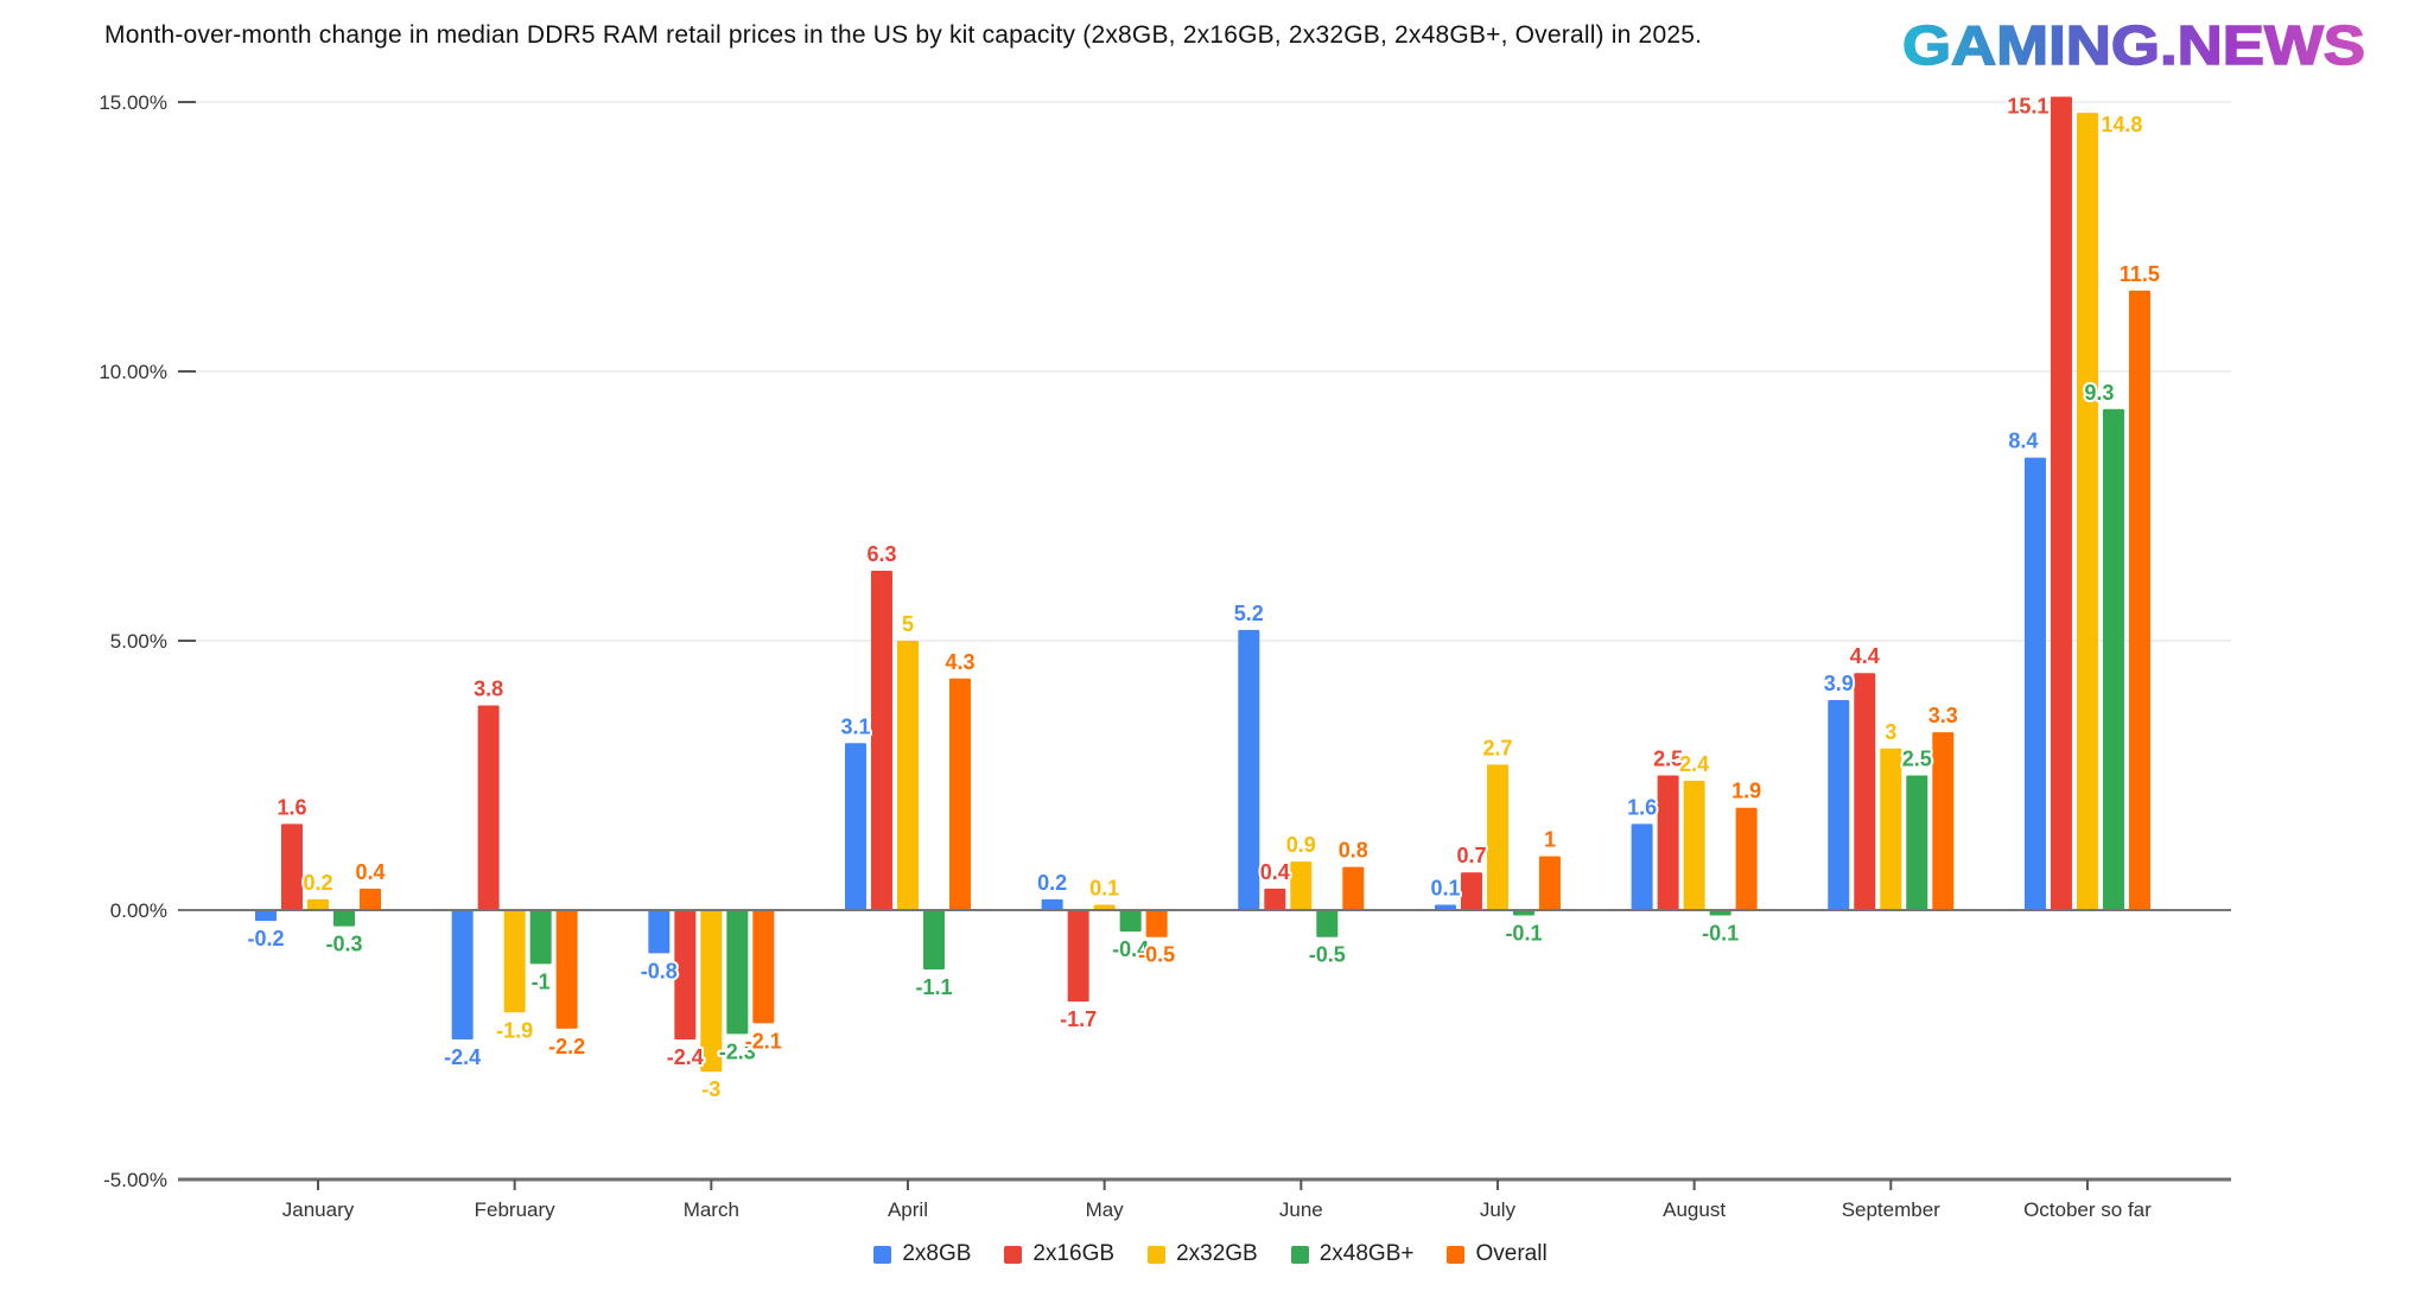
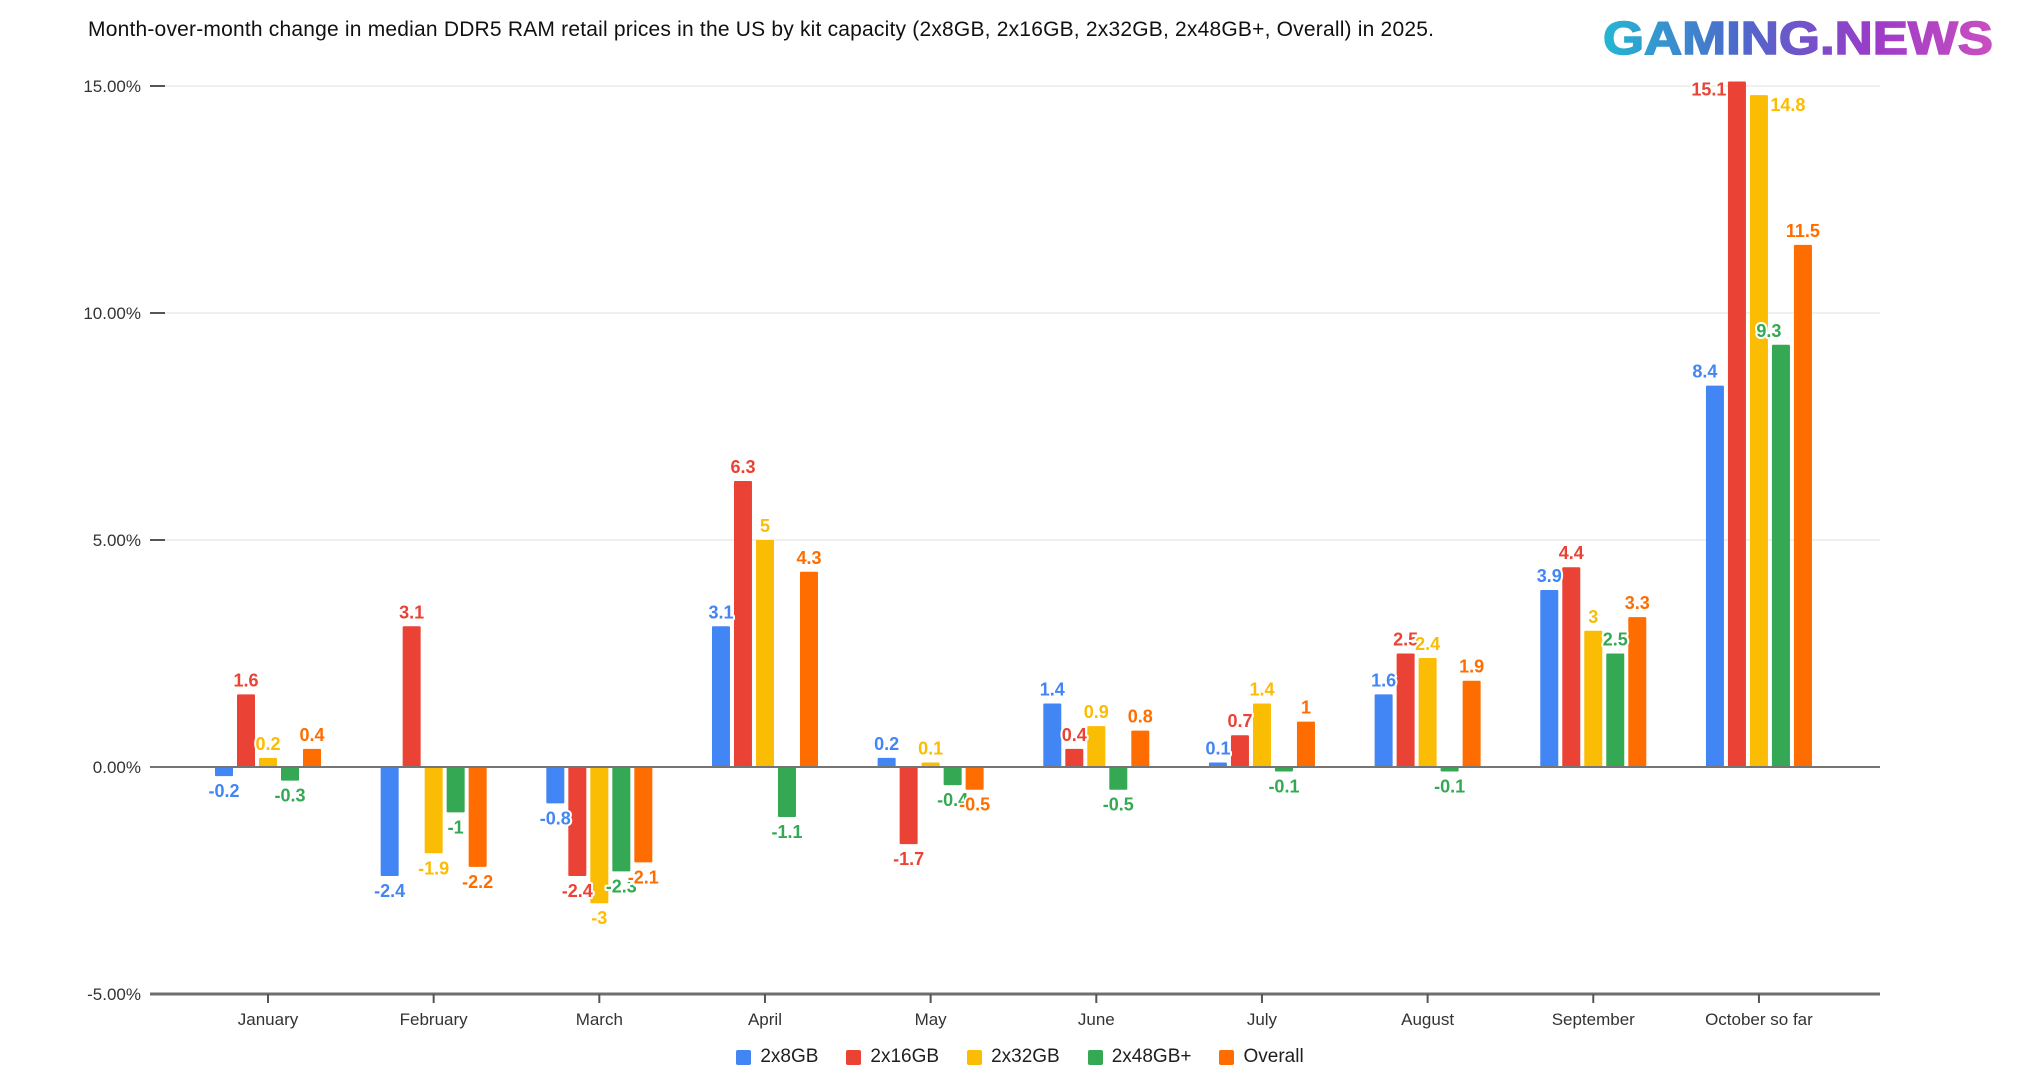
2x16GB/February: 3.8 -> 3.1
2x8GB/June: 5.2 -> 1.4
2x32GB/July: 2.7 -> 1.4
